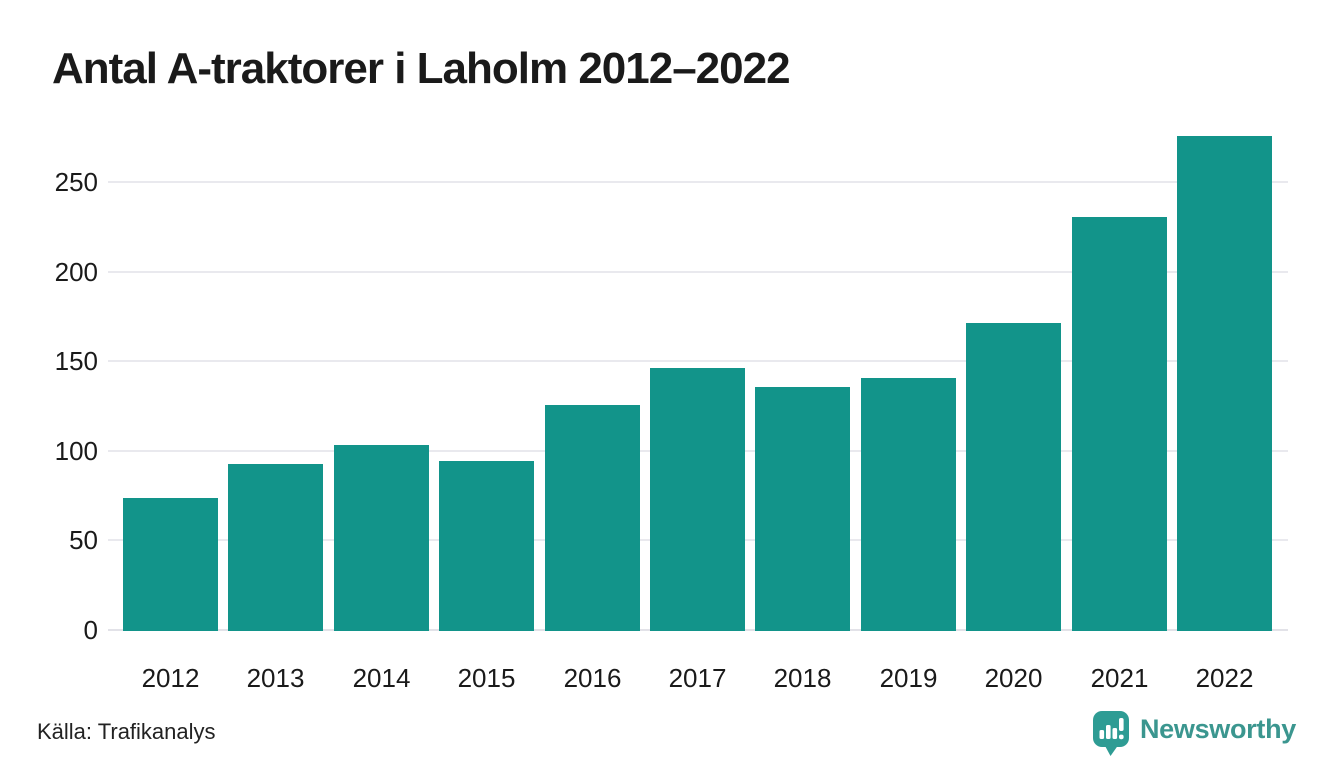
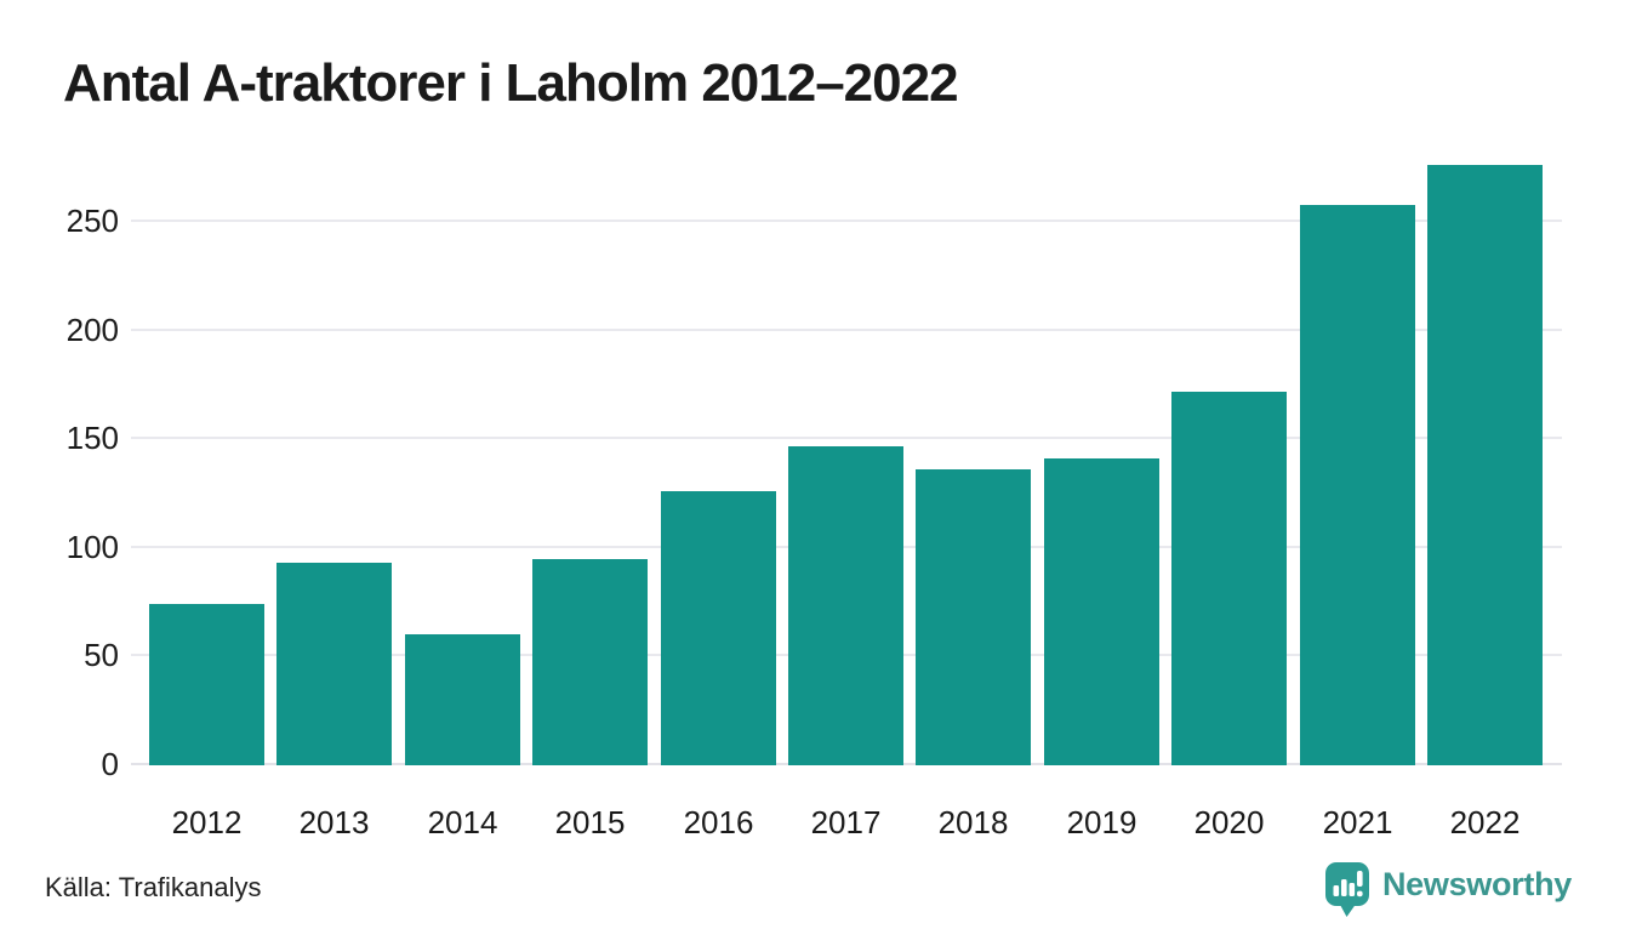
2014: 104 -> 60
2021: 231 -> 258
